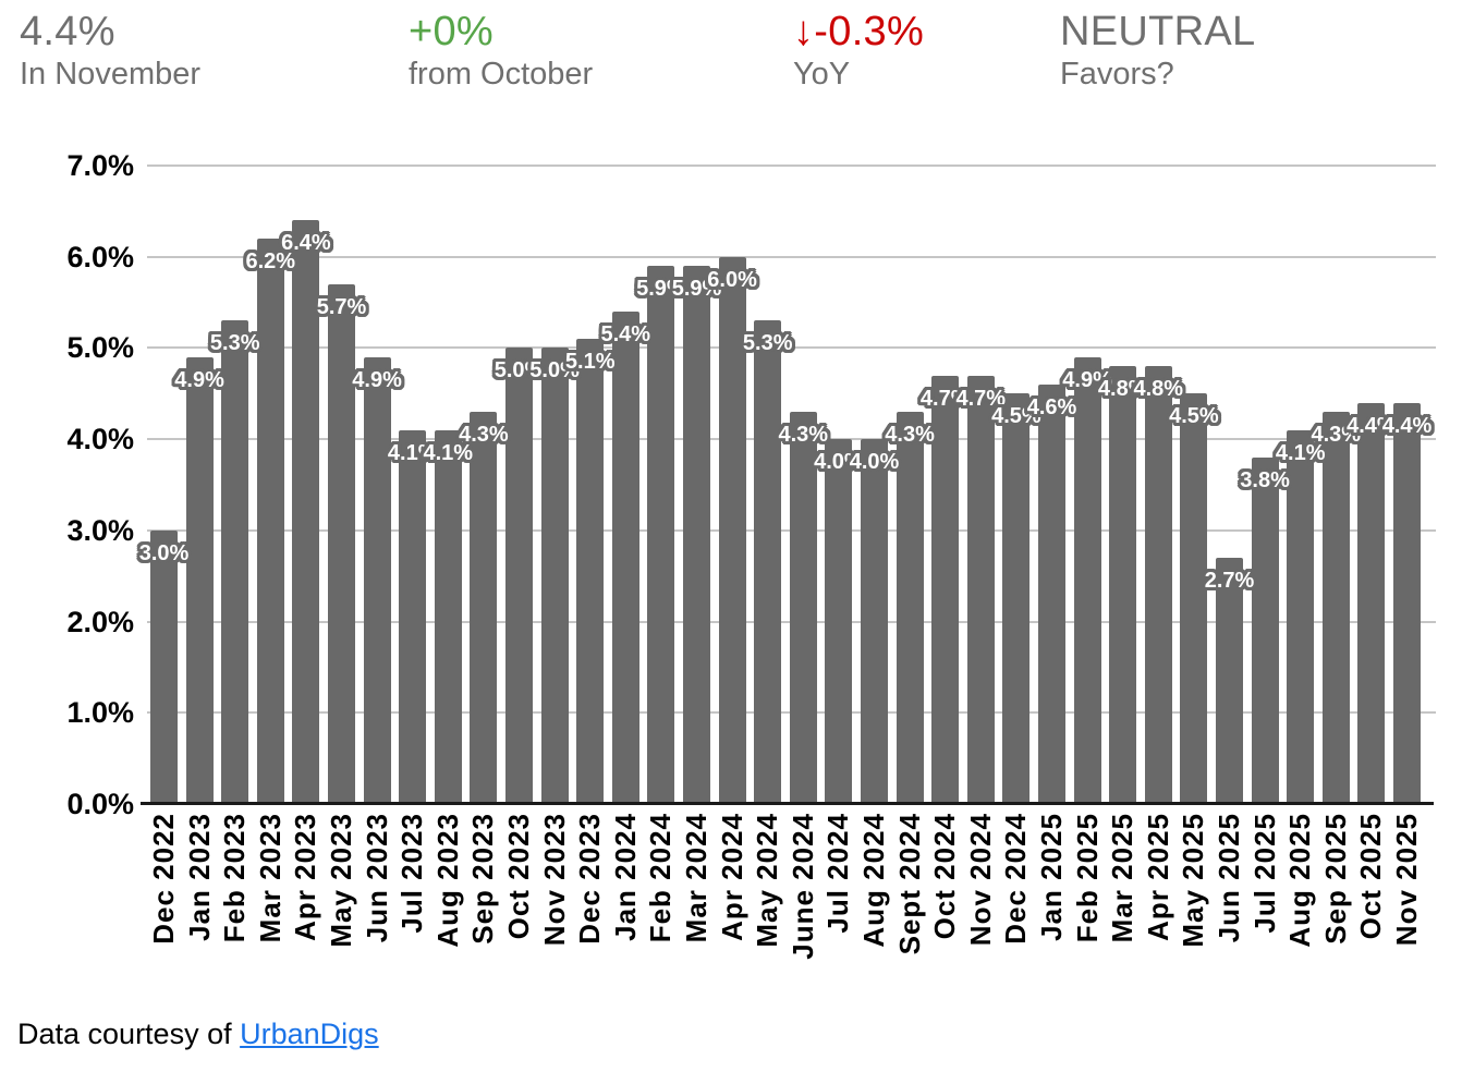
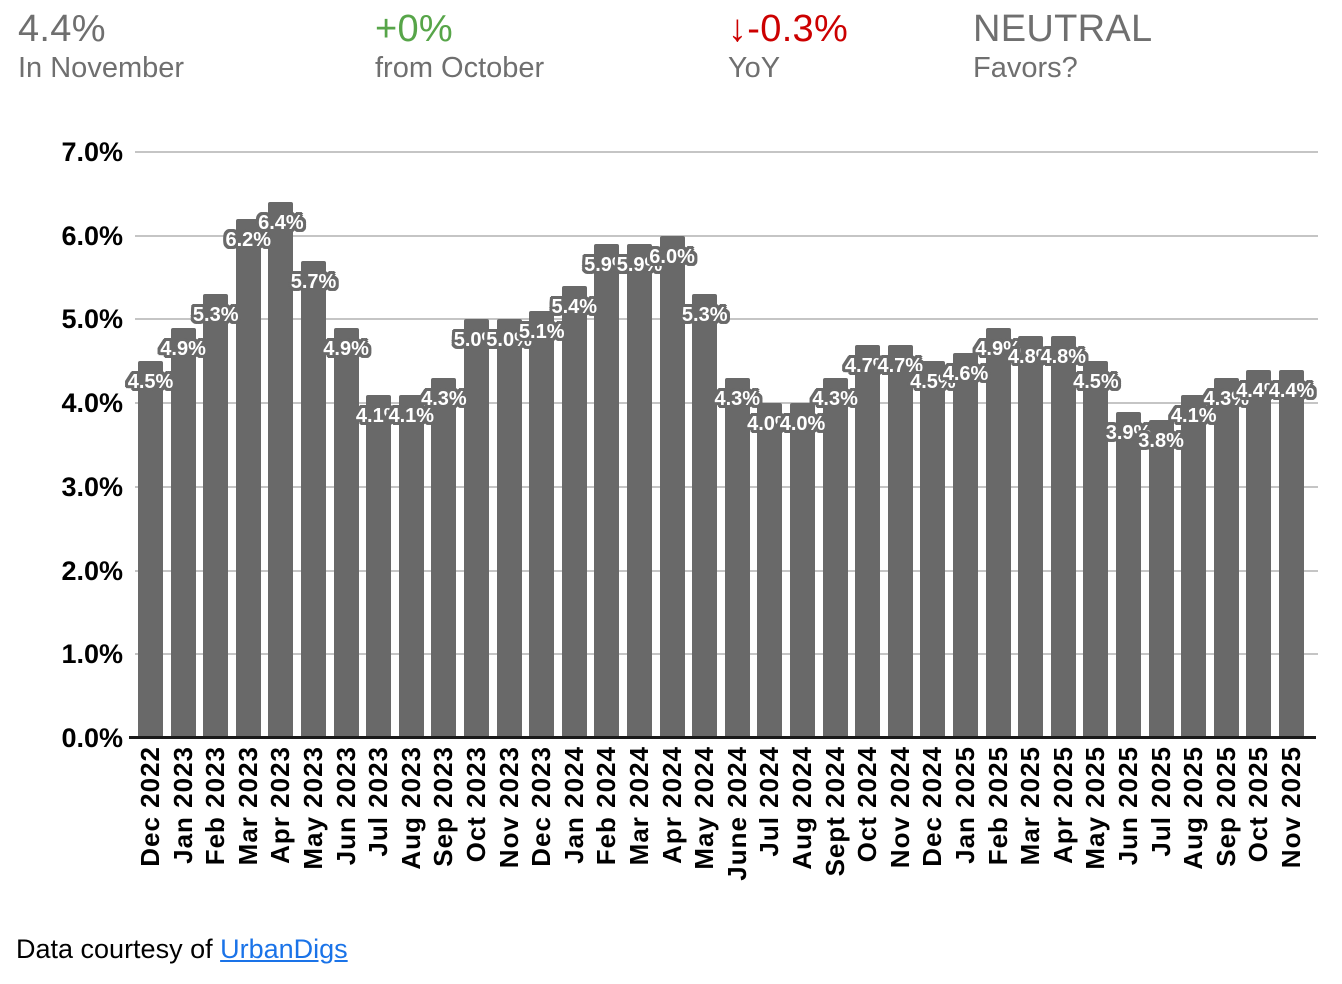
Dec 2022: 3.0% -> 4.5%
Jun 2025: 2.7% -> 3.9%
